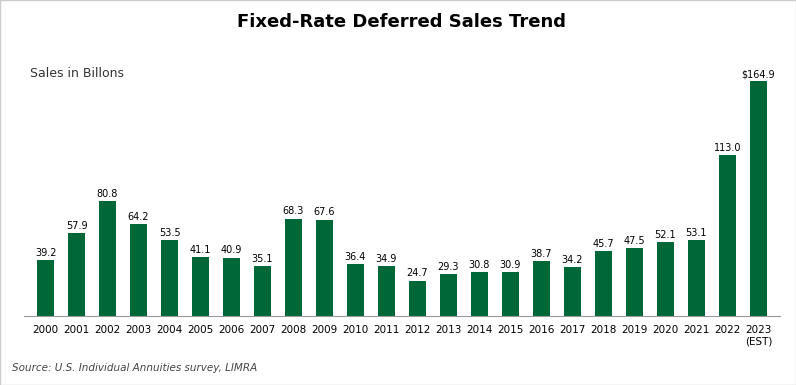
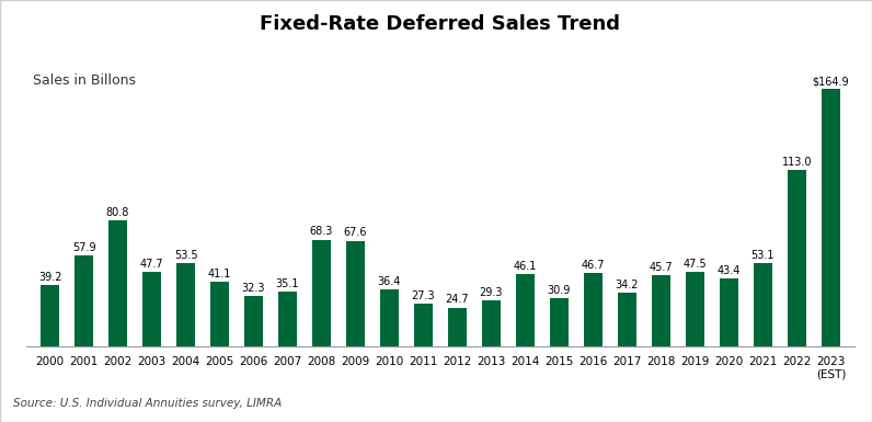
2003: 64.2 -> 47.7
2006: 40.9 -> 32.3
2011: 34.9 -> 27.3
2014: 30.8 -> 46.1
2016: 38.7 -> 46.7
2020: 52.1 -> 43.4
